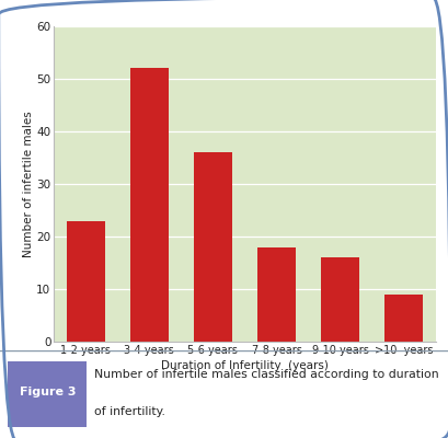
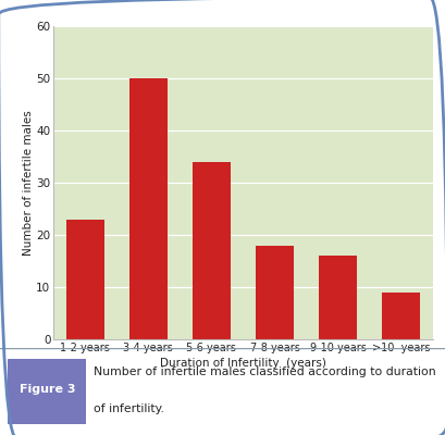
3-4 years: 52 -> 50
5-6 years: 36 -> 34
